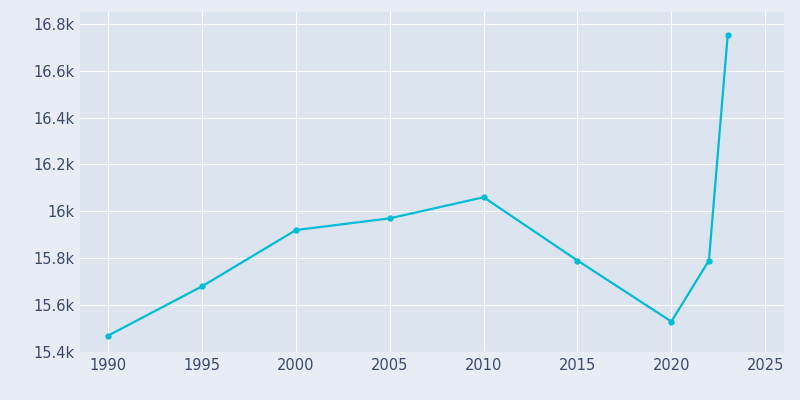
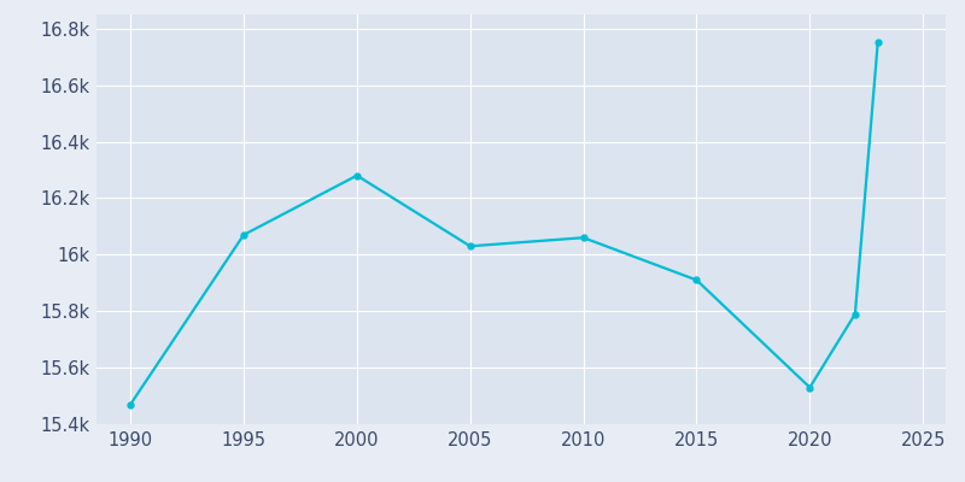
1995: 15.68k -> 16.07k
2000: 15.92k -> 16.28k
2005: 15.97k -> 16.03k
2015: 15.79k -> 15.91k
